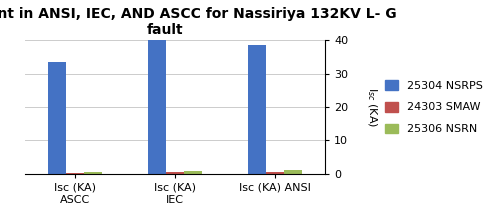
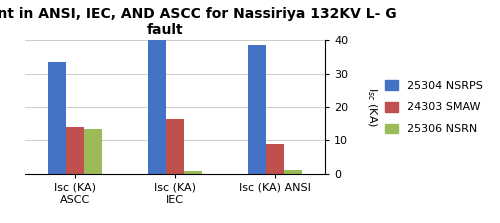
24303 SMAW/Isc (KA) ASCC: 0.4 -> 14.0
25306 NSRN/Isc (KA) ASCC: 0.7 -> 13.5
24303 SMAW/Isc (KA) IEC: 0.5 -> 16.5
24303 SMAW/Isc (KA) ANSI: 0.5 -> 9.0
